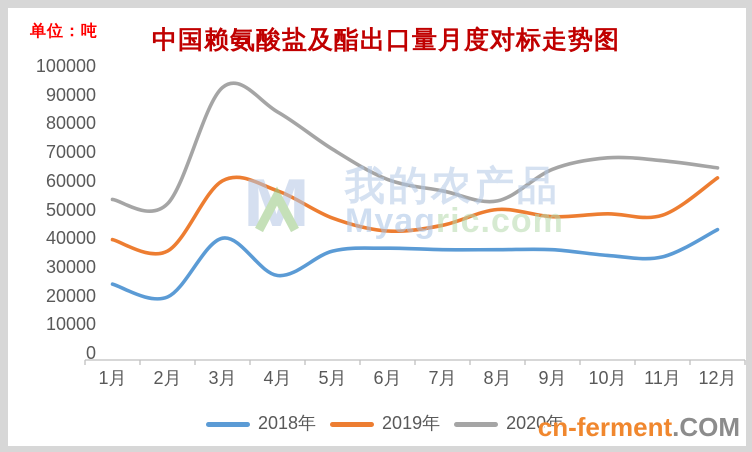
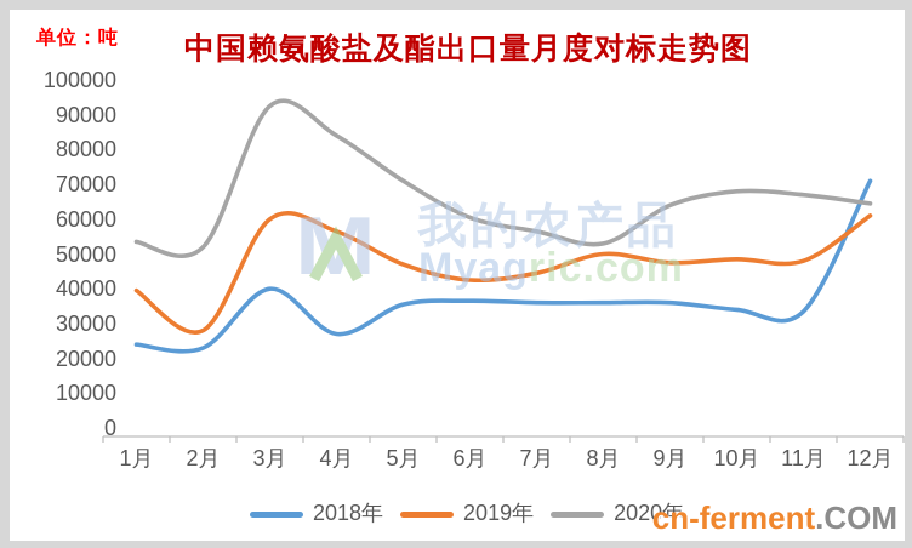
2018年/2月: 20000 -> 23000
2019年/2月: 36000 -> 28000
2018年/12月: 43000 -> 71000
